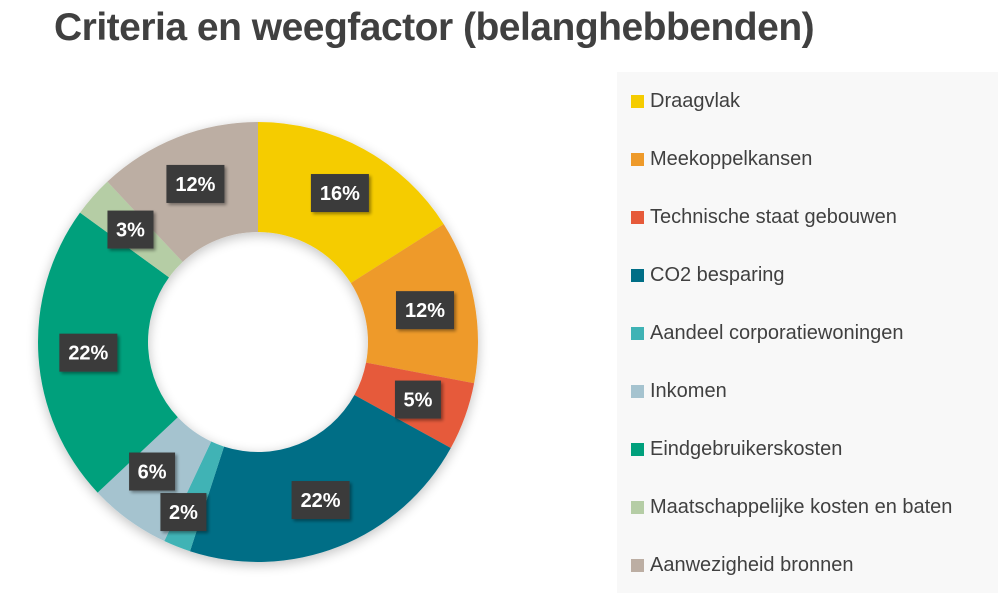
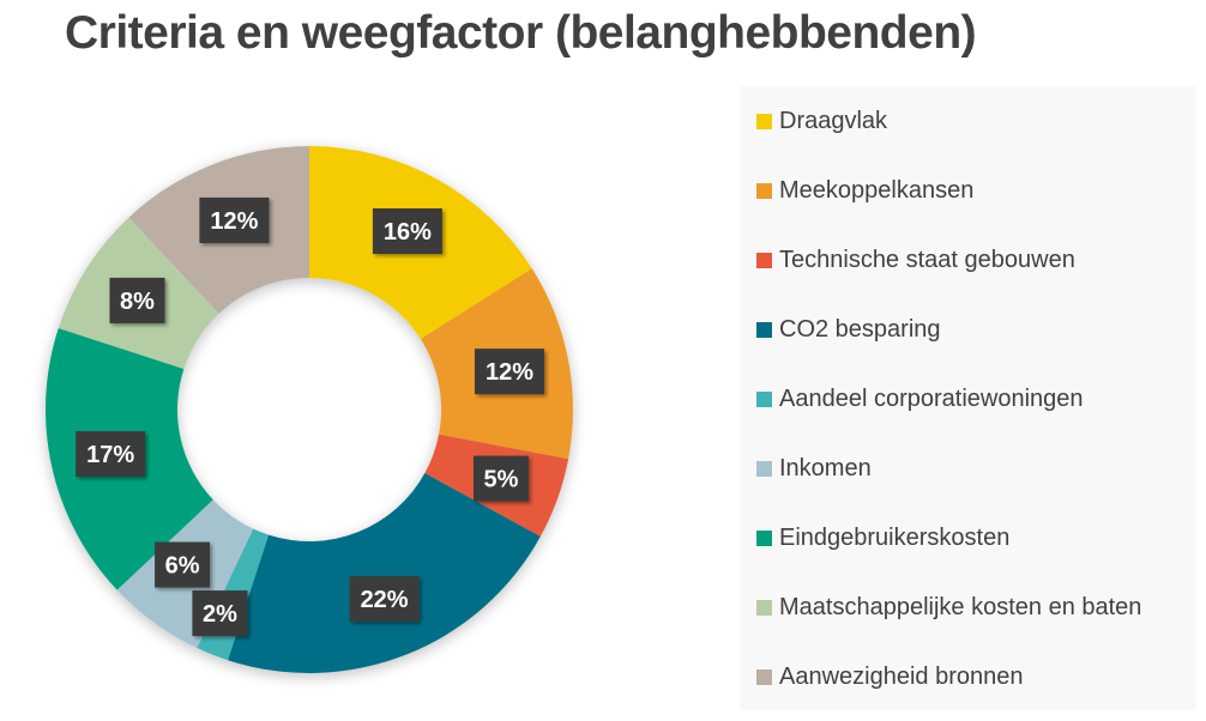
Eindgebruikerskosten: 22% -> 17%
Maatschappelijke kosten en baten: 3% -> 8%
